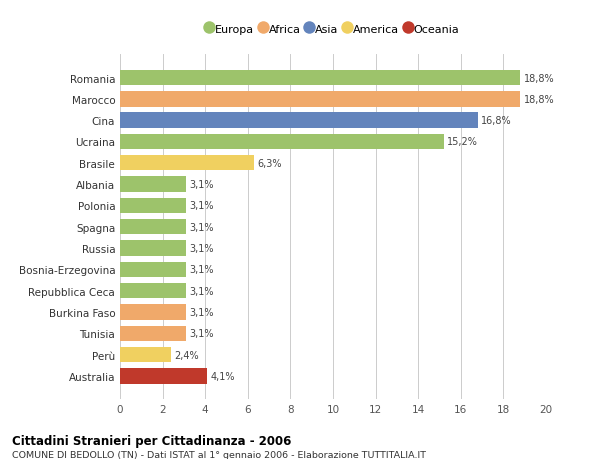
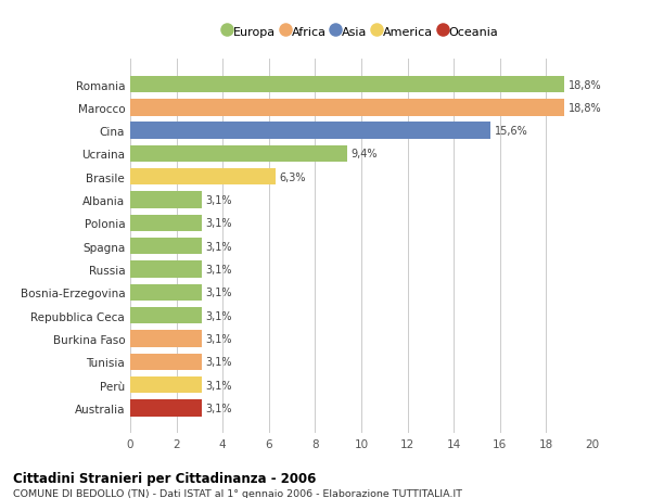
Cina: 16,8% -> 15,6%
Ucraina: 15,2% -> 9,4%
Perù: 2,4% -> 3,1%
Australia: 4,1% -> 3,1%
